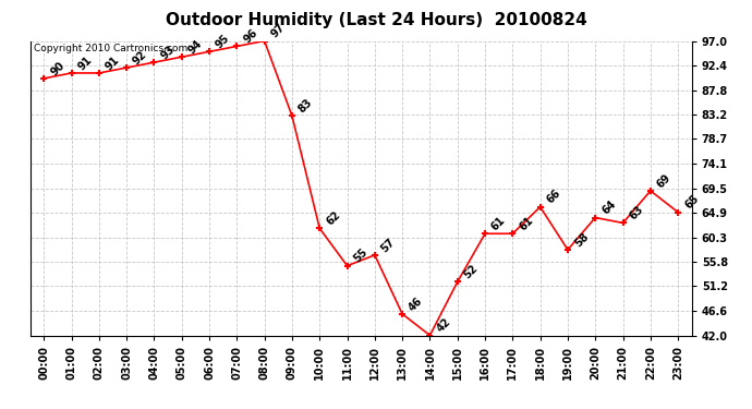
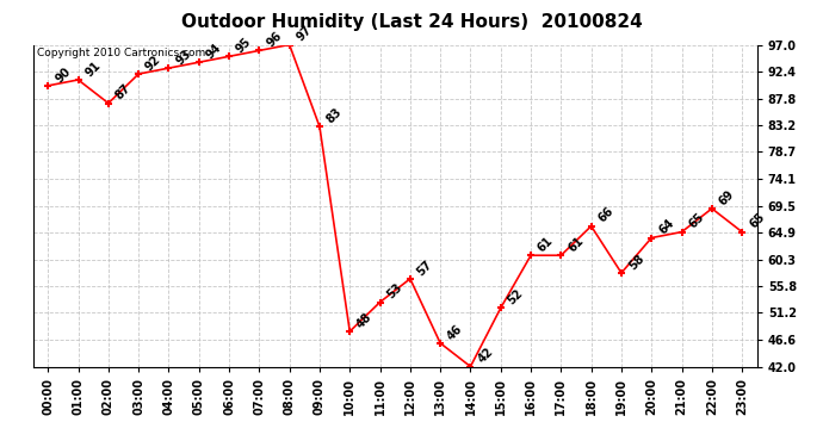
02:00: 91 -> 87
10:00: 62 -> 48
11:00: 55 -> 53
21:00: 63 -> 65
